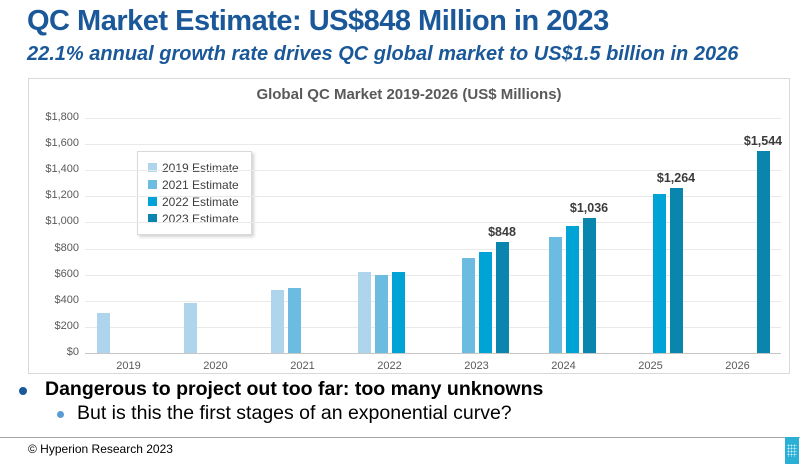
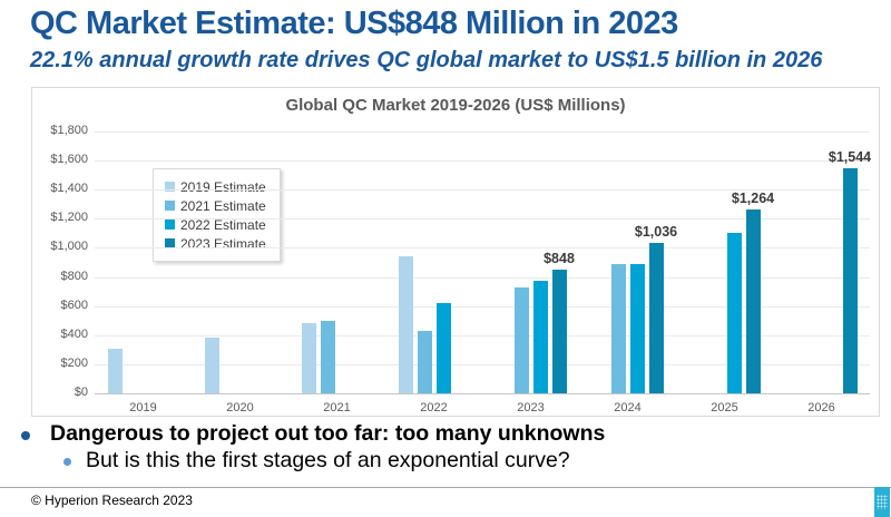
2019 Estimate/2022: $620 -> $940
2021 Estimate/2022: $600 -> $430
2022 Estimate/2024: $970 -> $890
2022 Estimate/2025: $1220 -> $1100
